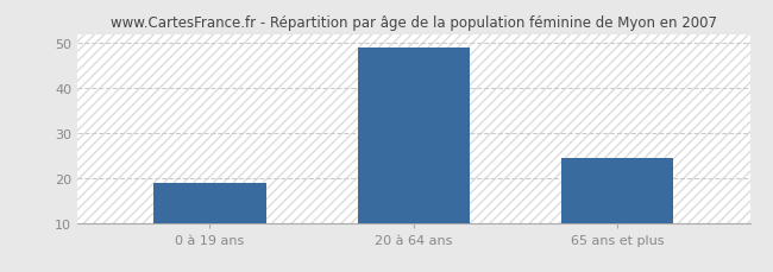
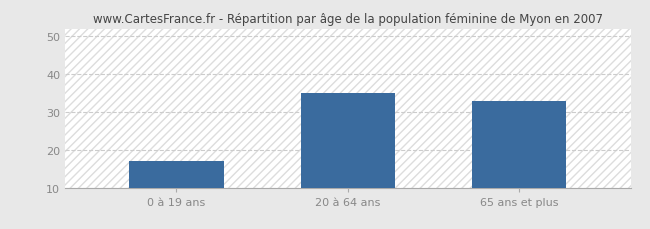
0 à 19 ans: 19.0 -> 17.0
20 à 64 ans: 49.0 -> 35.0
65 ans et plus: 24.5 -> 33.0
